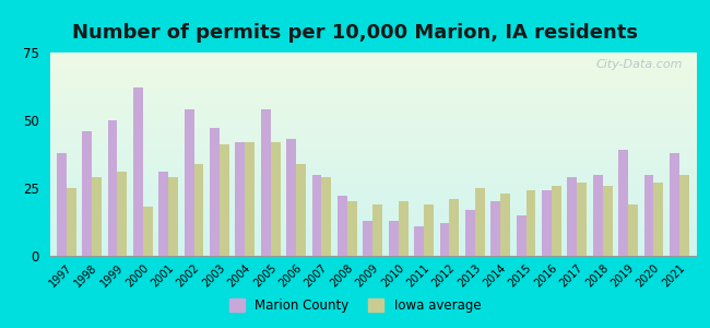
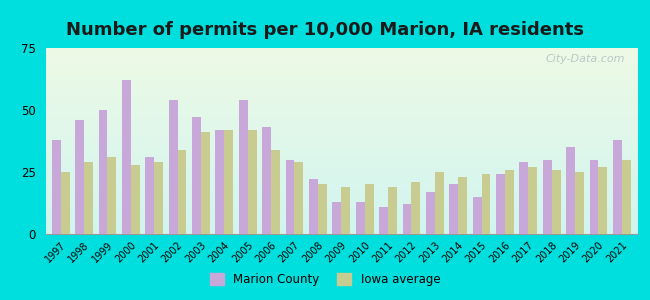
Iowa average/2000: 18 -> 28
Marion County/2019: 39 -> 35
Iowa average/2019: 19 -> 25
